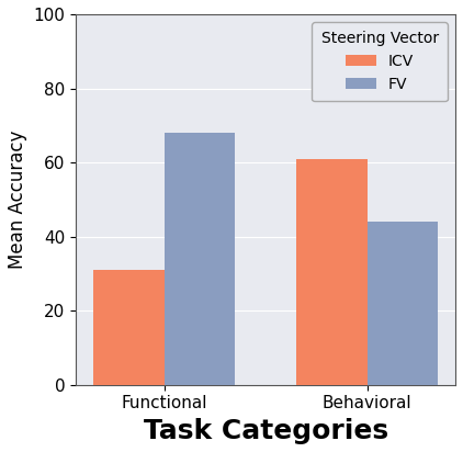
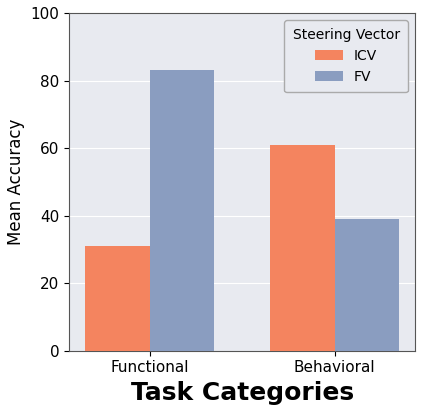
FV/Functional: 68 -> 83
FV/Behavioral: 44 -> 39
